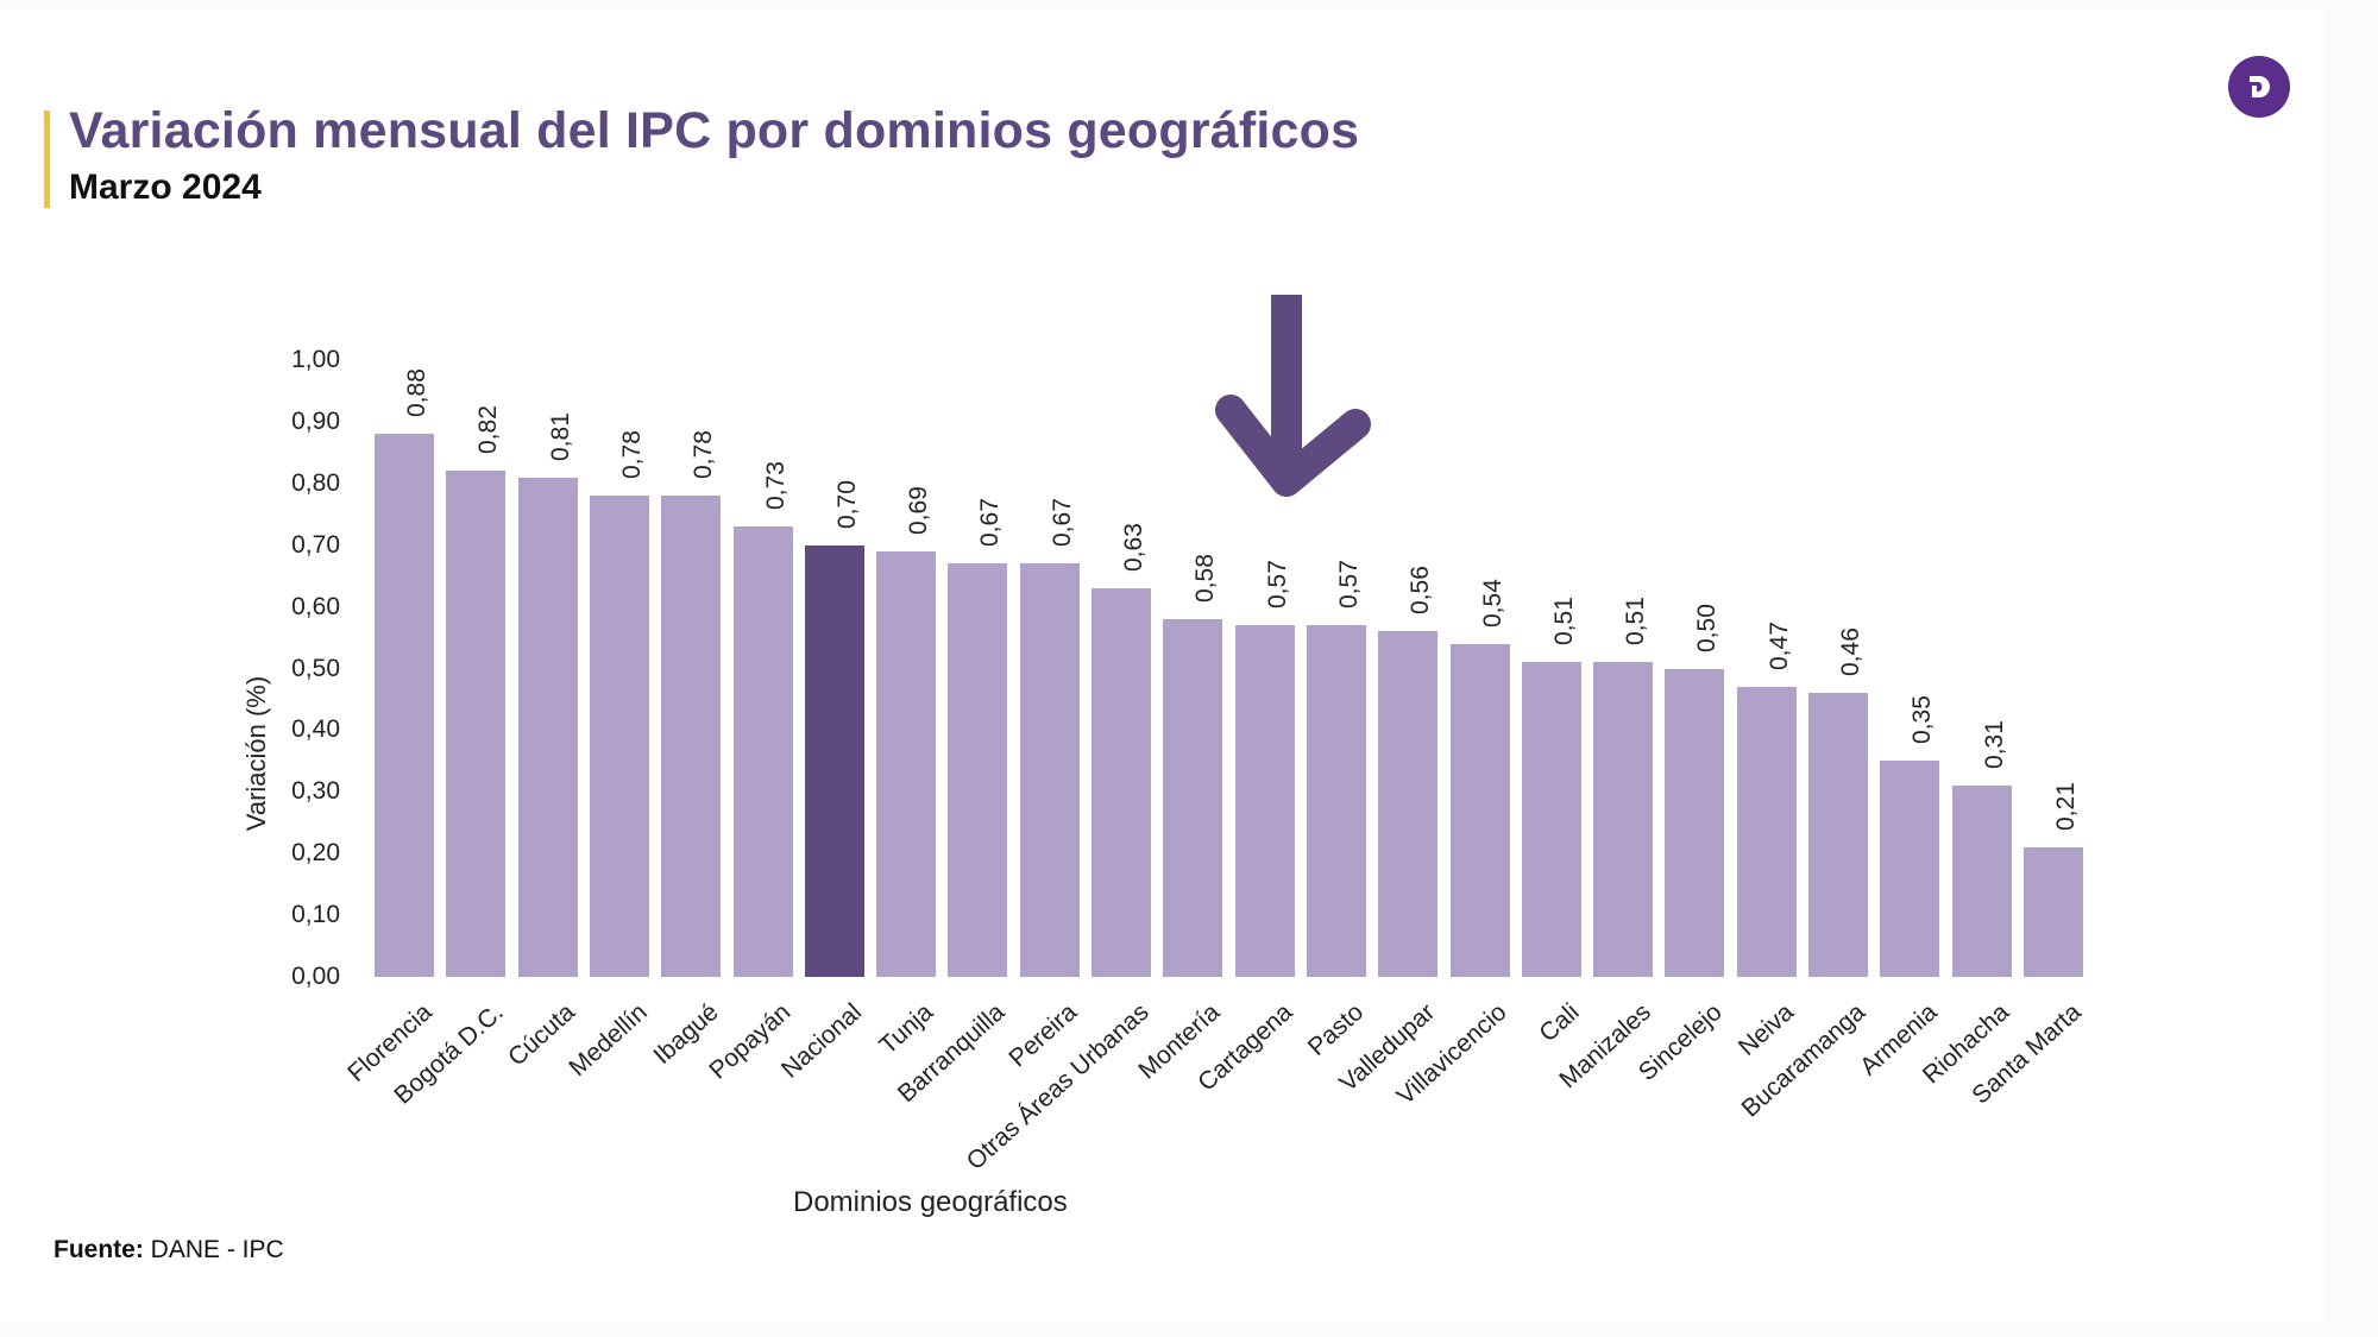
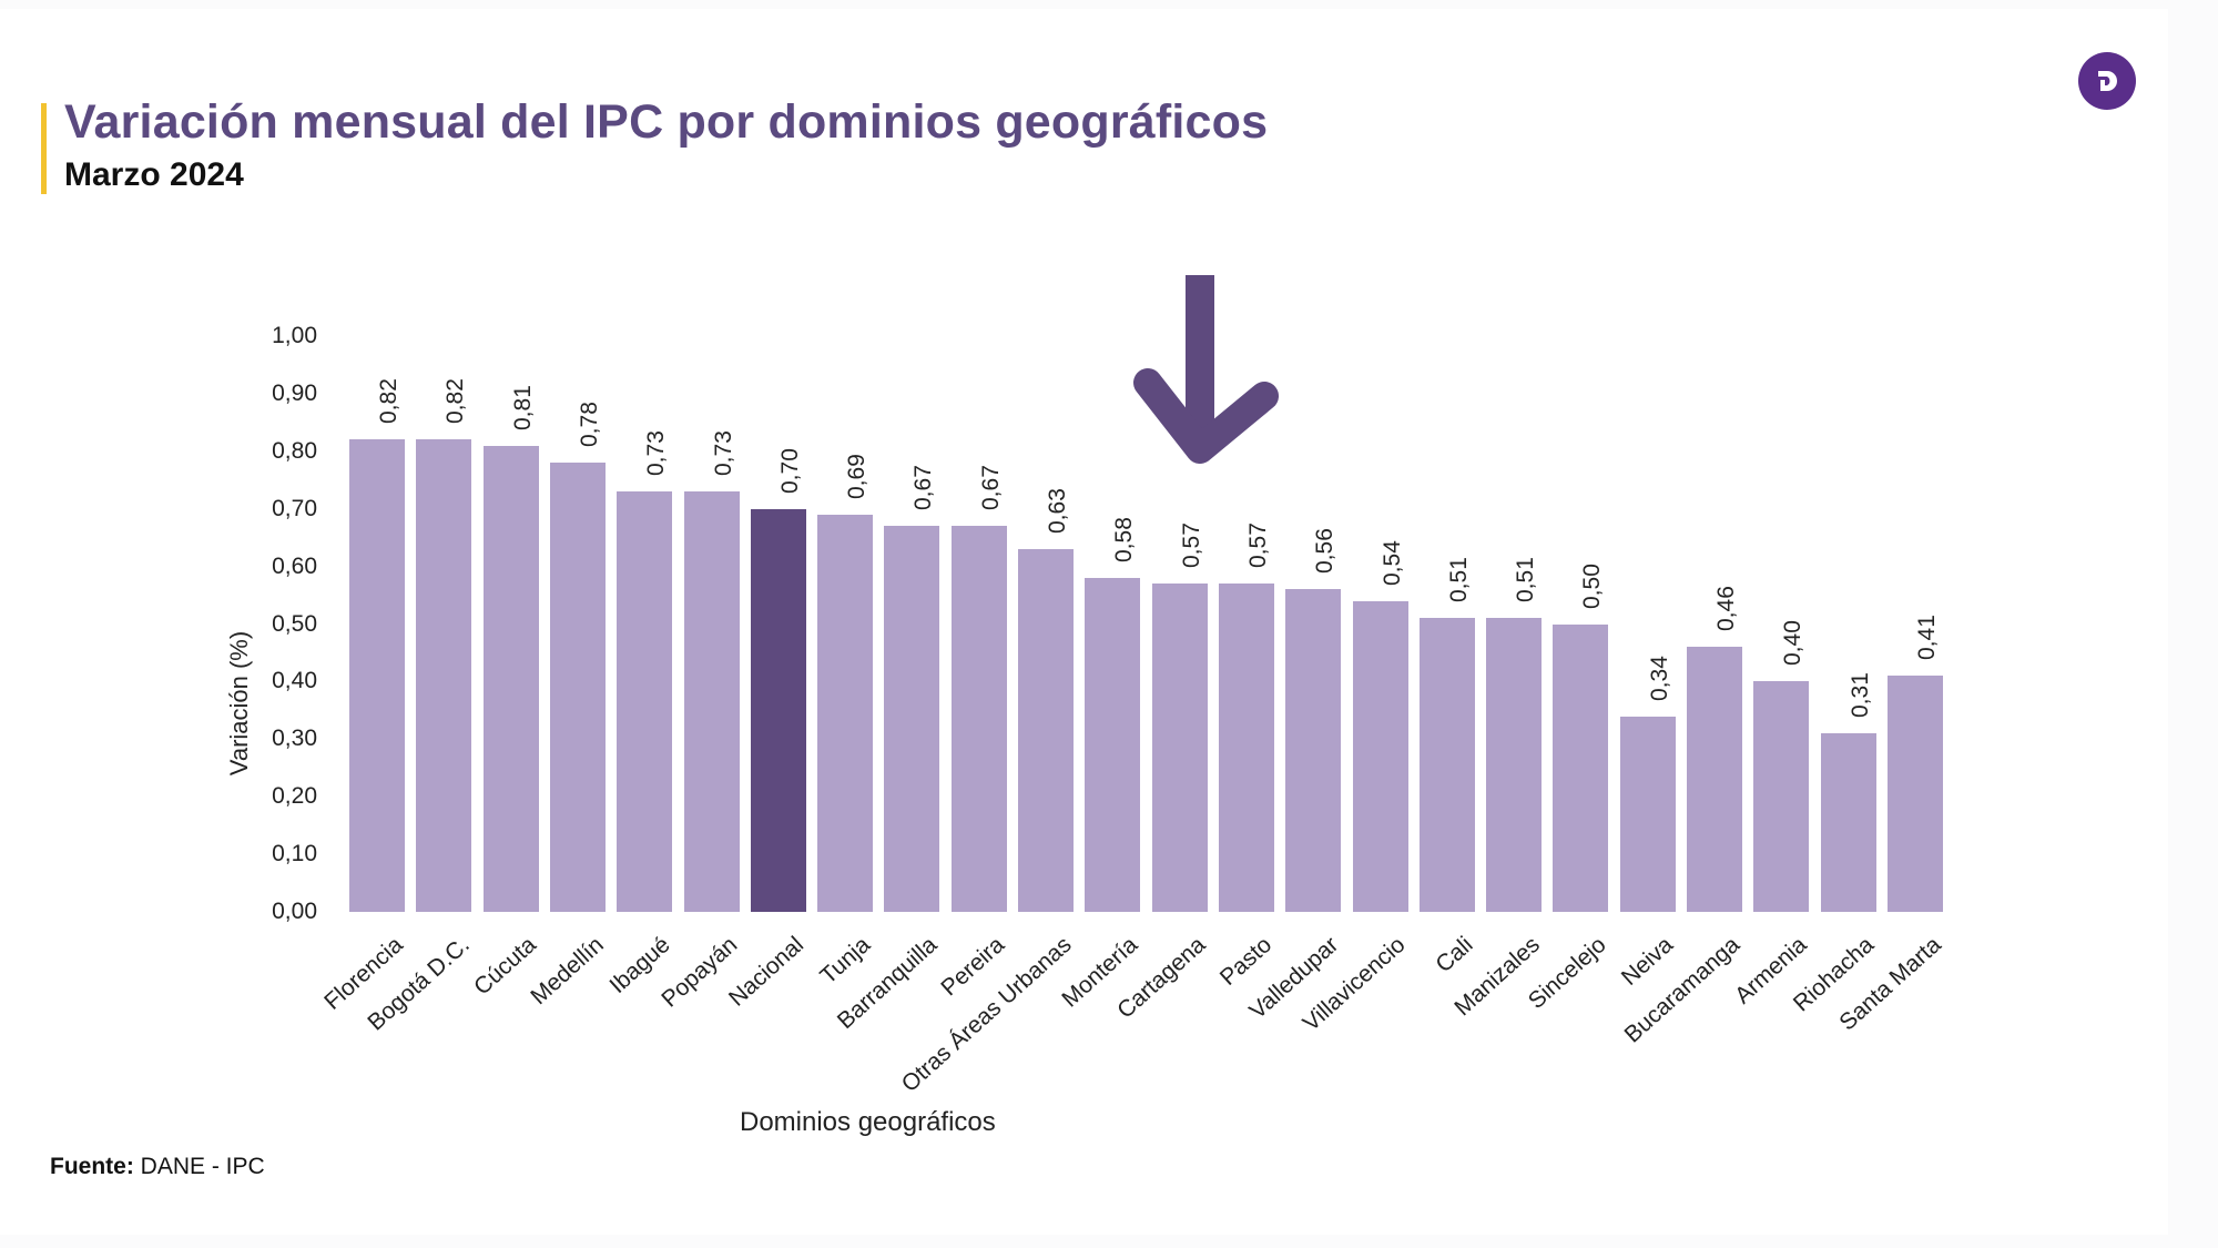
Florencia: 0,88 -> 0,82
Ibagué: 0,78 -> 0,73
Neiva: 0,47 -> 0,34
Armenia: 0,35 -> 0,40
Santa Marta: 0,21 -> 0,41
